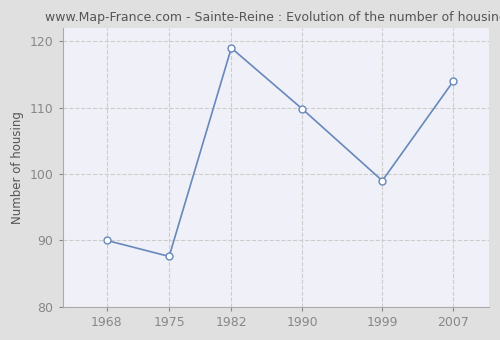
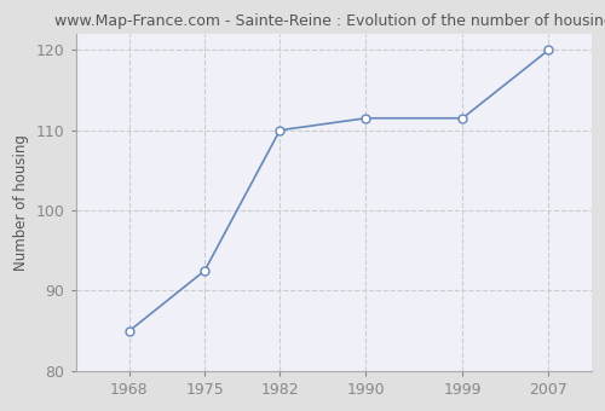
1968: 90.0 -> 85.0
1975: 87.6 -> 92.5
1982: 119.0 -> 110.0
1990: 109.8 -> 111.5
1999: 99.0 -> 111.5
2007: 114.0 -> 120.0
